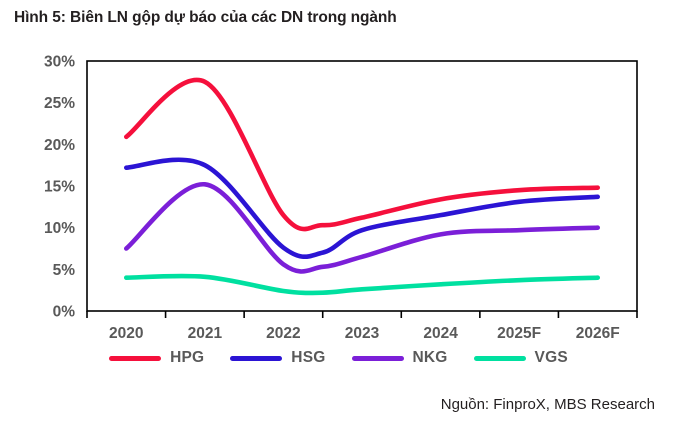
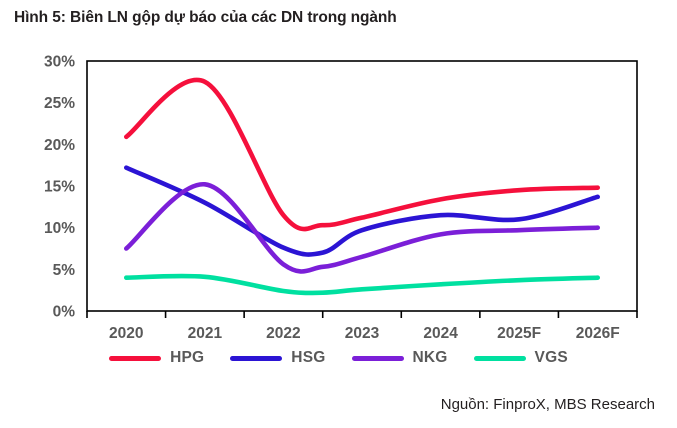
HSG/2021: 18% -> 13%
HSG/2025F: 13% -> 11%
